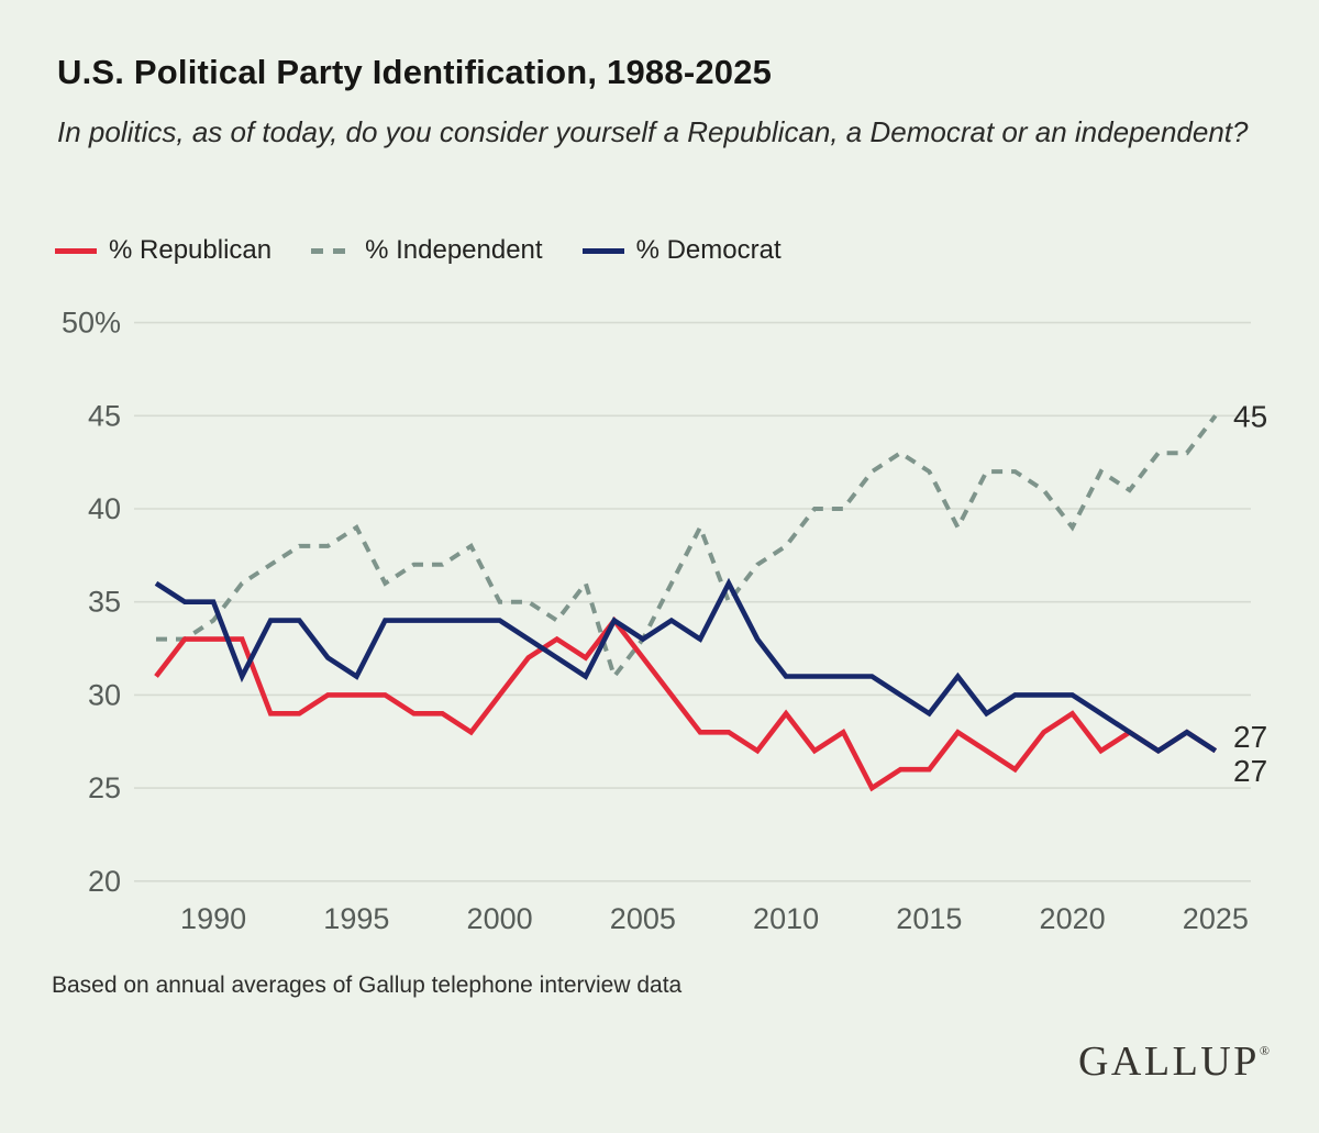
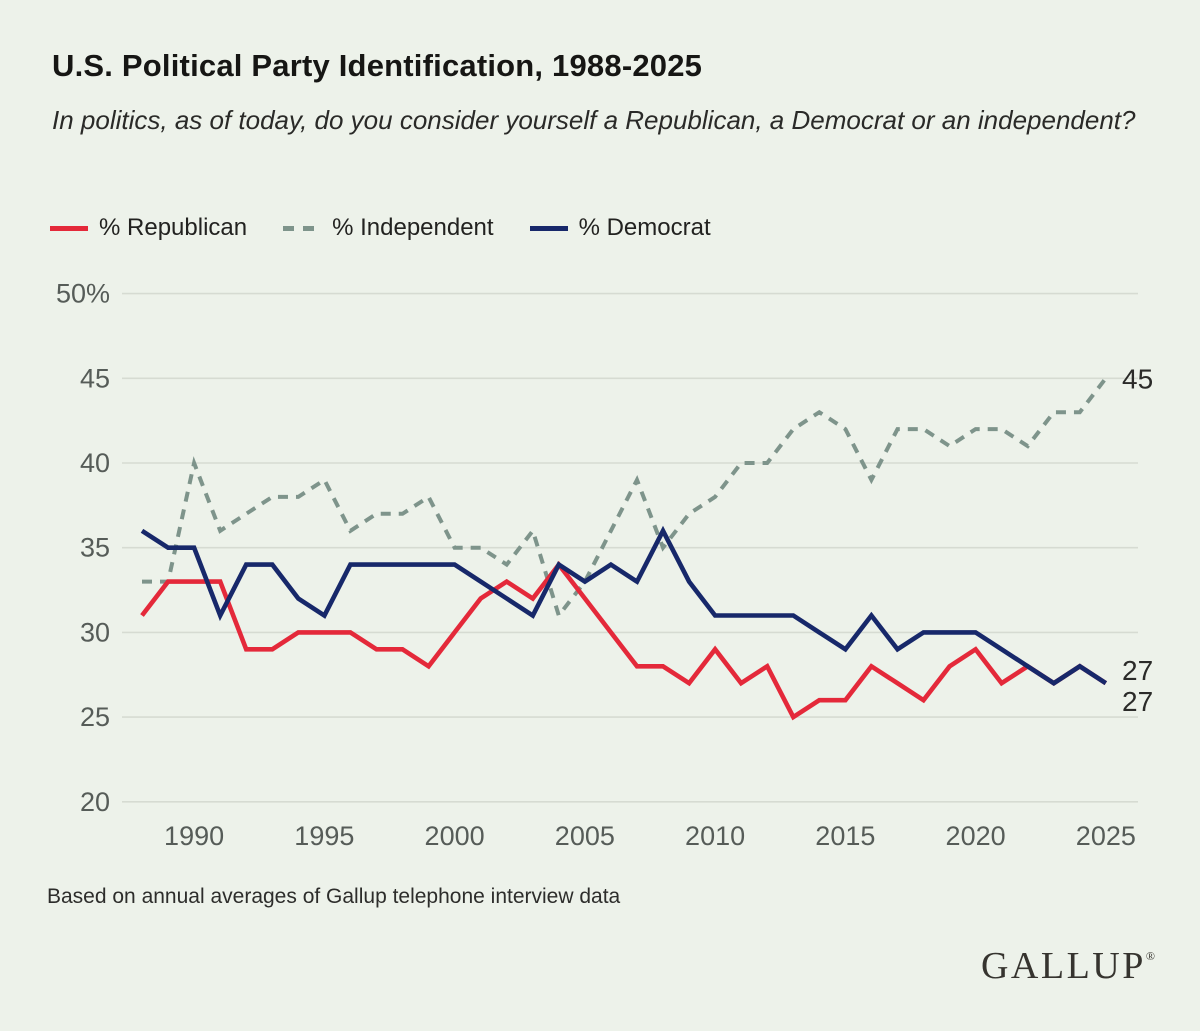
% Independent/1990: 34% -> 40%
% Independent/2020: 39% -> 42%
